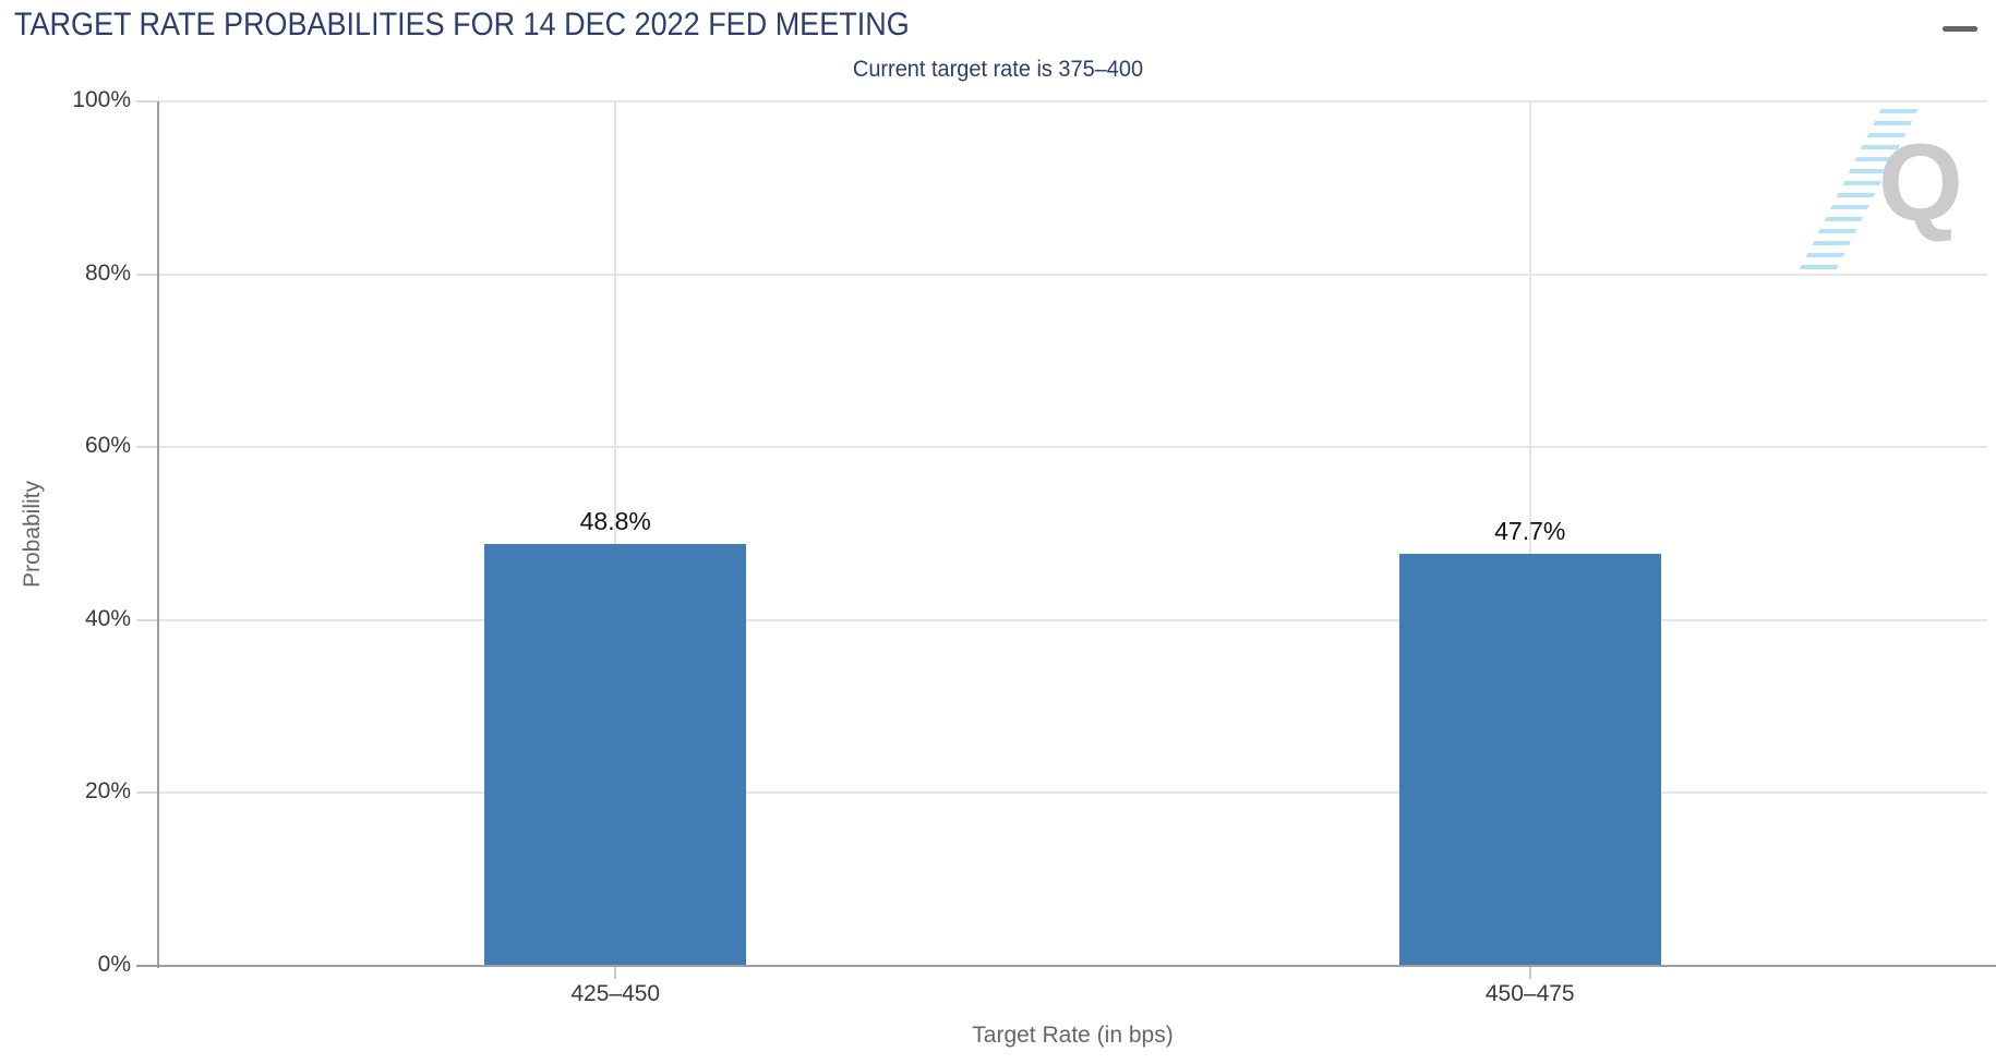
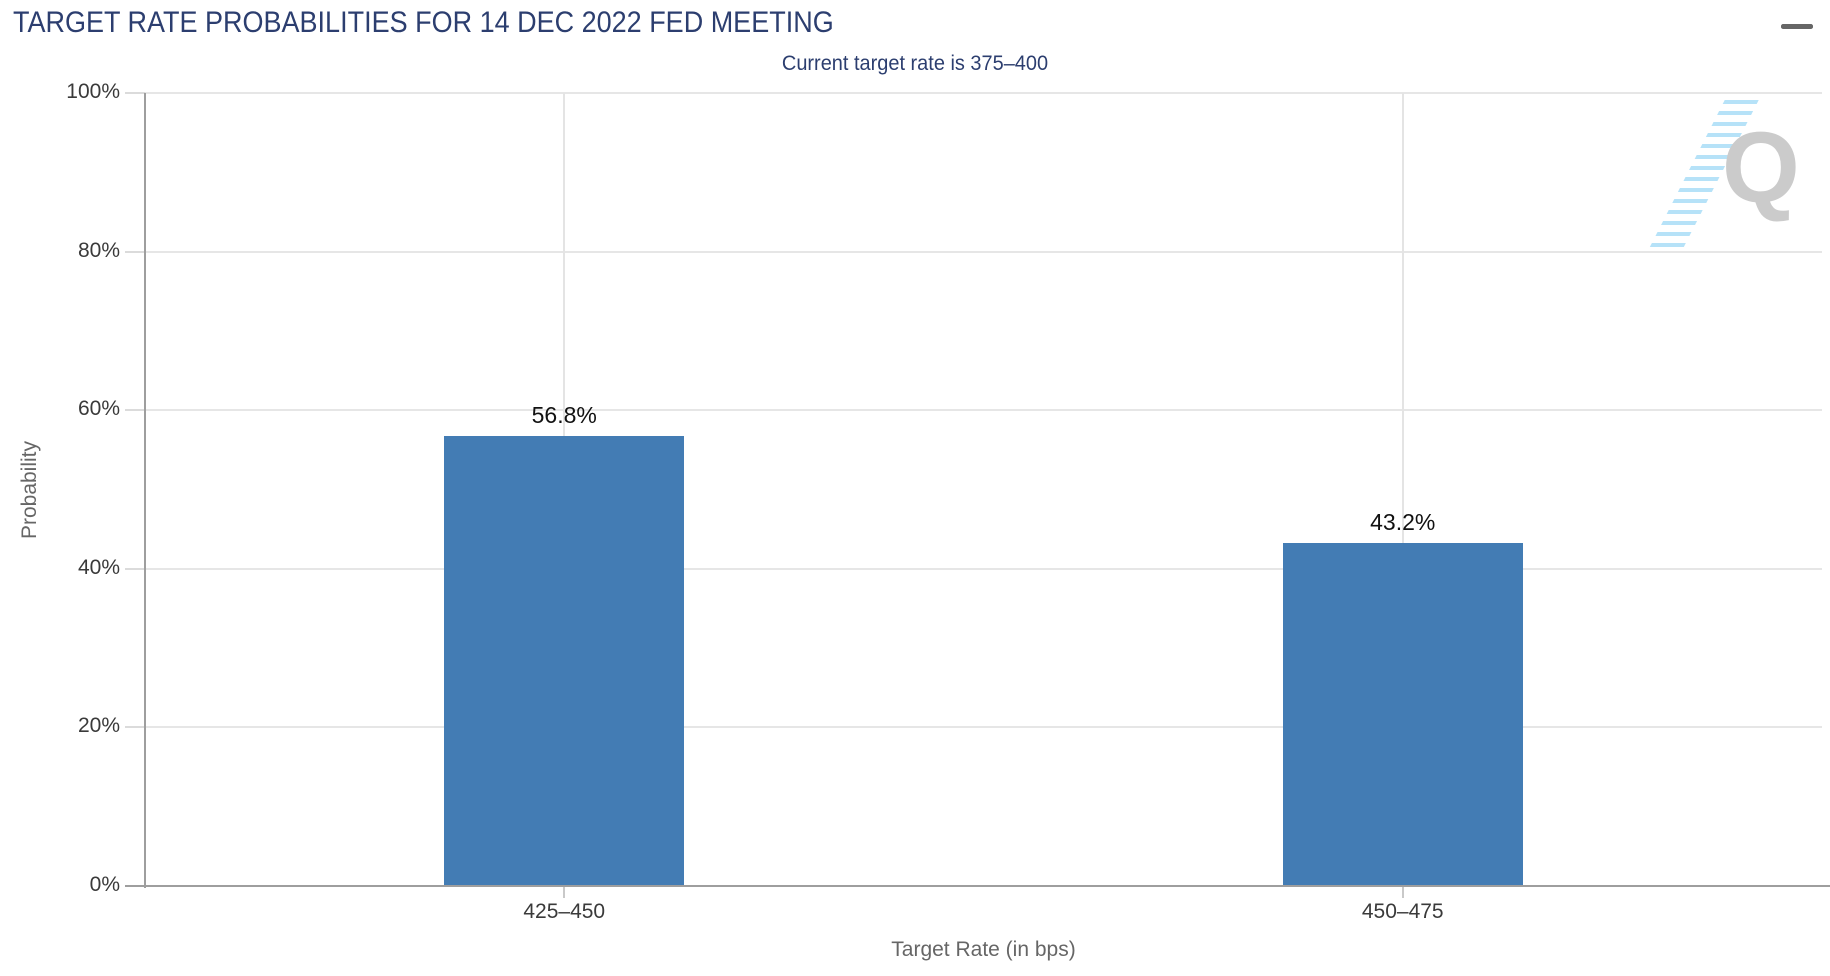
425–450: 48.8% -> 56.8%
450–475: 47.7% -> 43.2%
